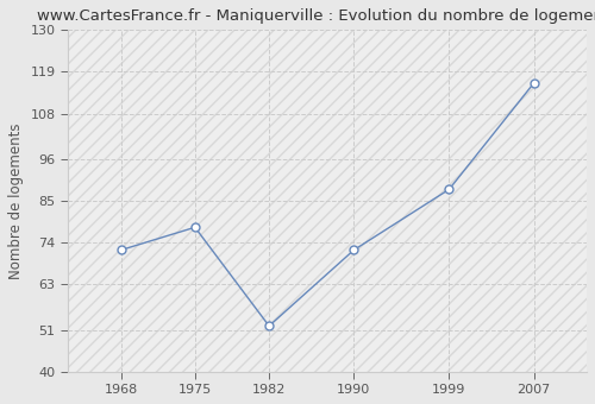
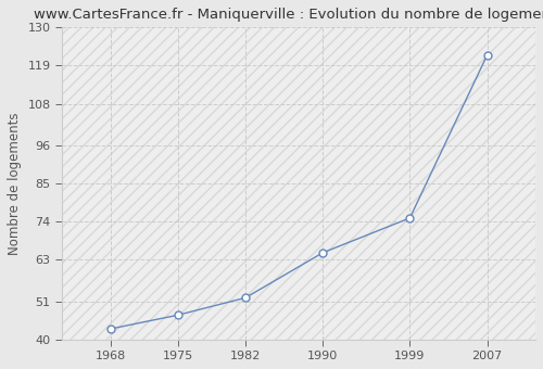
1968: 72 -> 43
1975: 78 -> 47
1990: 72 -> 65
1999: 88 -> 75
2007: 116 -> 122
